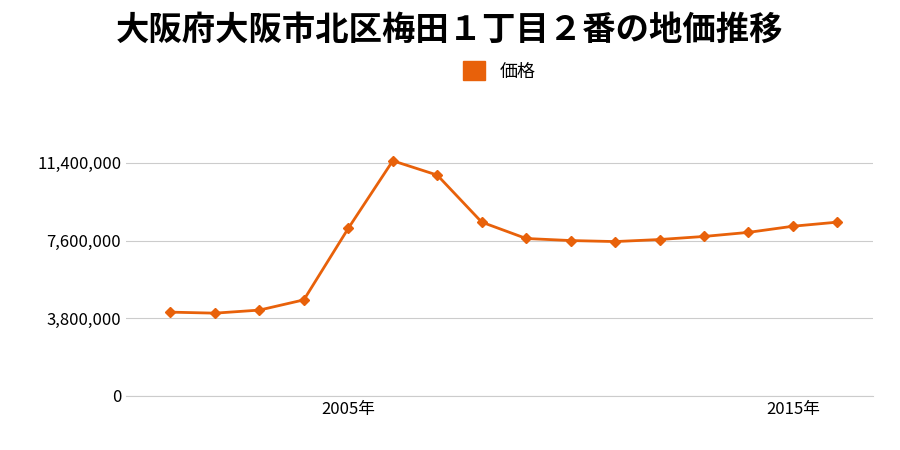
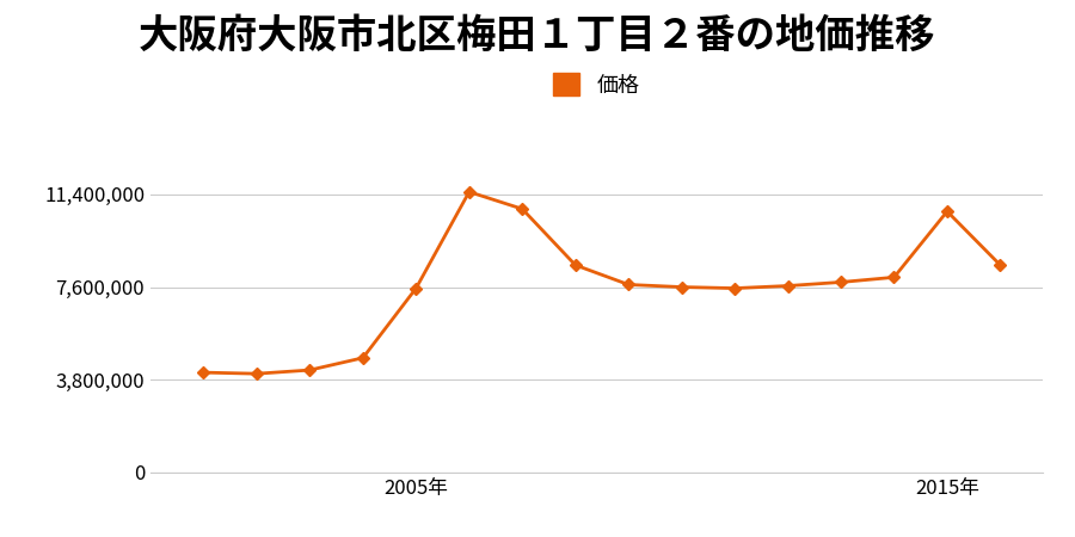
2005年: 8,200,000 -> 7,550,000
2015年: 8,300,000 -> 10,700,000
